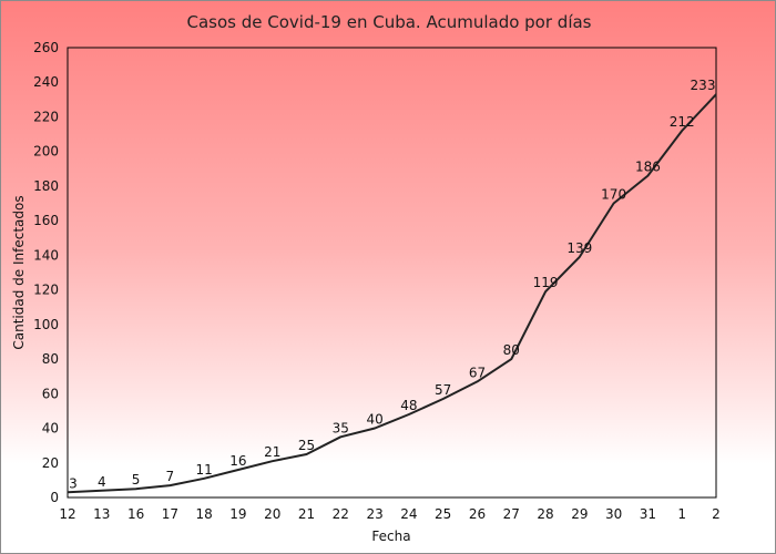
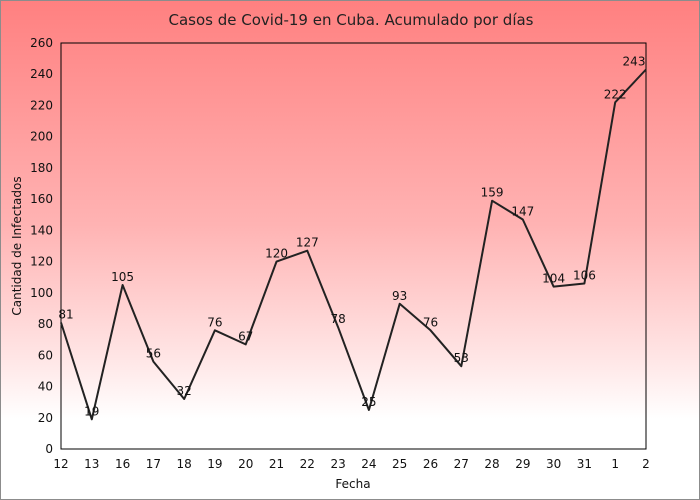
12: 3 -> 81
13: 4 -> 19
16: 5 -> 105
17: 7 -> 56
18: 11 -> 32
19: 16 -> 76
20: 21 -> 67
21: 25 -> 120
22: 35 -> 127
23: 40 -> 78
24: 48 -> 25
25: 57 -> 93
26: 67 -> 76
27: 80 -> 53
28: 119 -> 159
29: 139 -> 147
30: 170 -> 104
31: 186 -> 106
1: 212 -> 222
2: 233 -> 243
